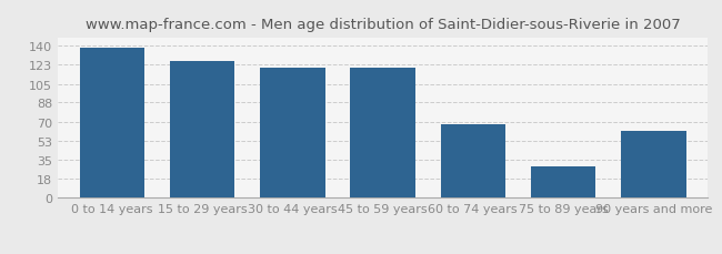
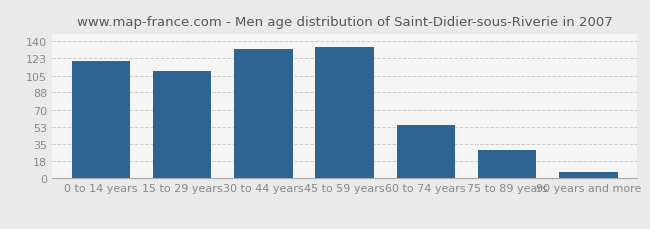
0 to 14 years: 138 -> 120
15 to 29 years: 126 -> 110
30 to 44 years: 120 -> 132
45 to 59 years: 120 -> 134
60 to 74 years: 68 -> 55
90 years and more: 62 -> 7
